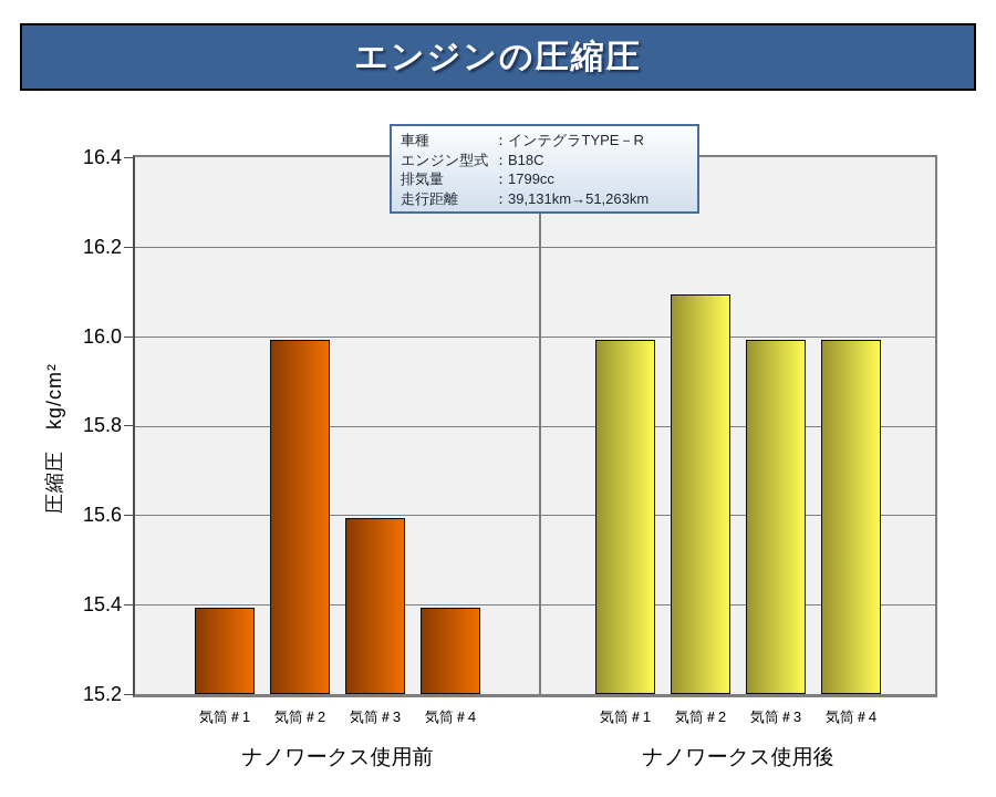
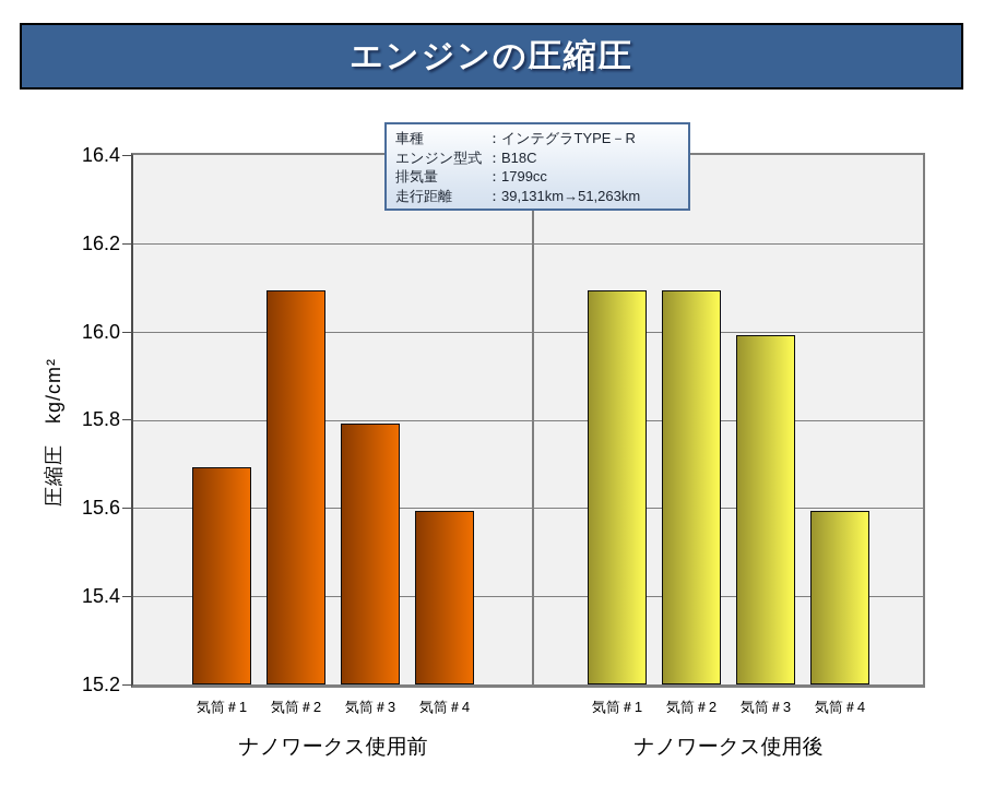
ナノワークス使用前/気筒＃1: 15.4 -> 15.7
ナノワークス使用後/気筒＃1: 16.0 -> 16.1
ナノワークス使用前/気筒＃2: 16.0 -> 16.1
ナノワークス使用前/気筒＃3: 15.6 -> 15.8
ナノワークス使用前/気筒＃4: 15.4 -> 15.6
ナノワークス使用後/気筒＃4: 16.0 -> 15.6
